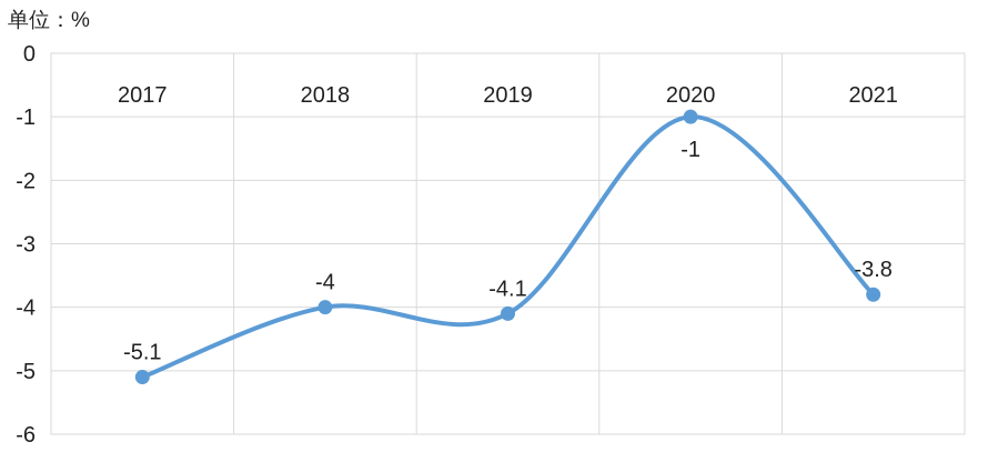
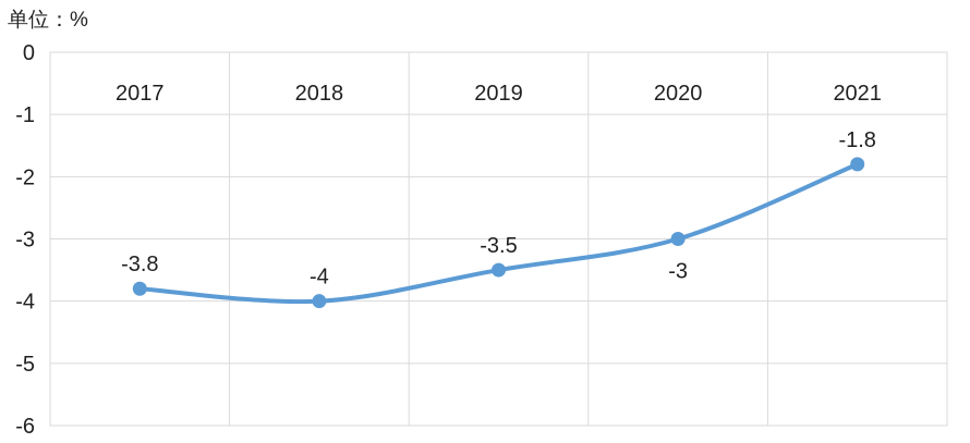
2017: -5.1 -> -3.8
2019: -4.1 -> -3.5
2020: -1 -> -3
2021: -3.8 -> -1.8
